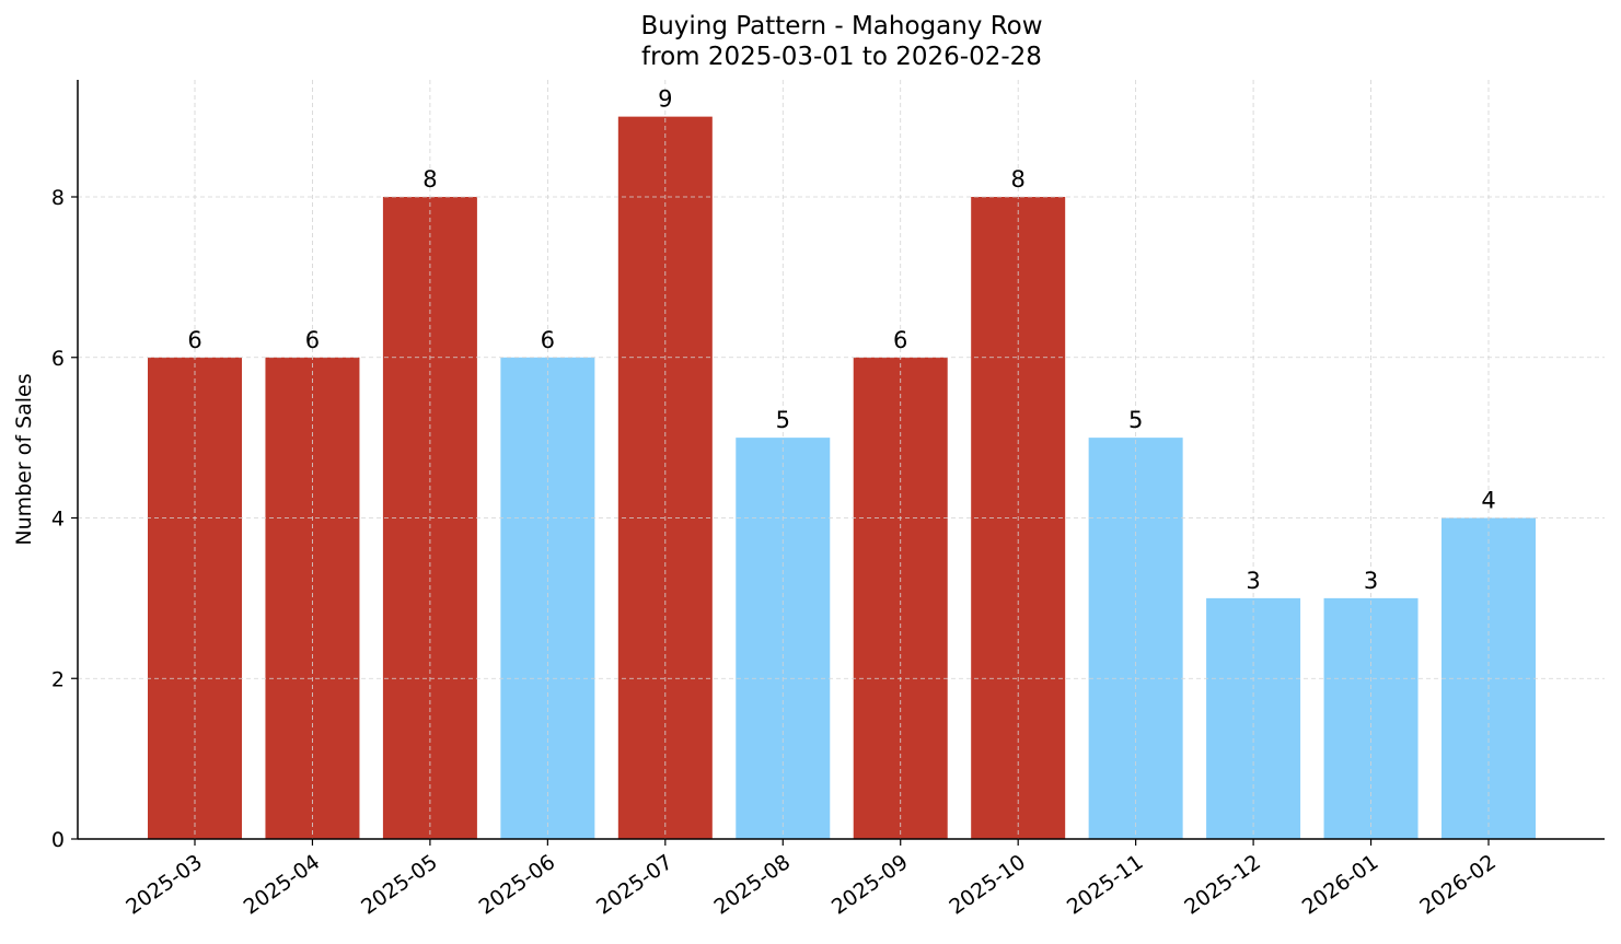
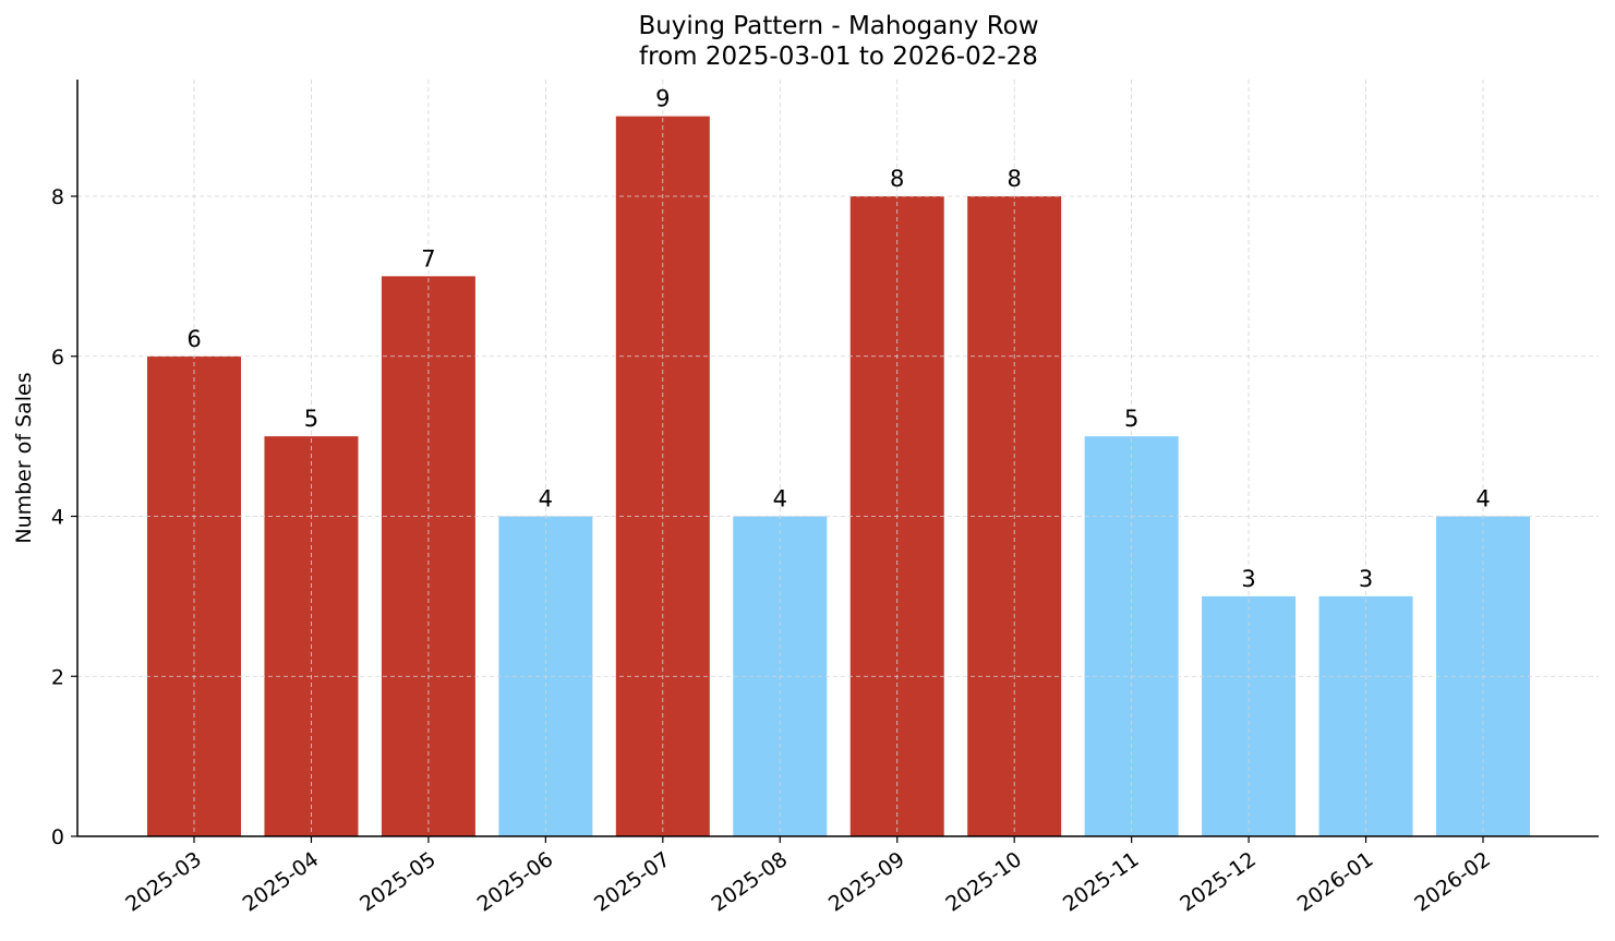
2025-04: 6 -> 5
2025-05: 8 -> 7
2025-06: 6 -> 4
2025-08: 5 -> 4
2025-09: 6 -> 8
